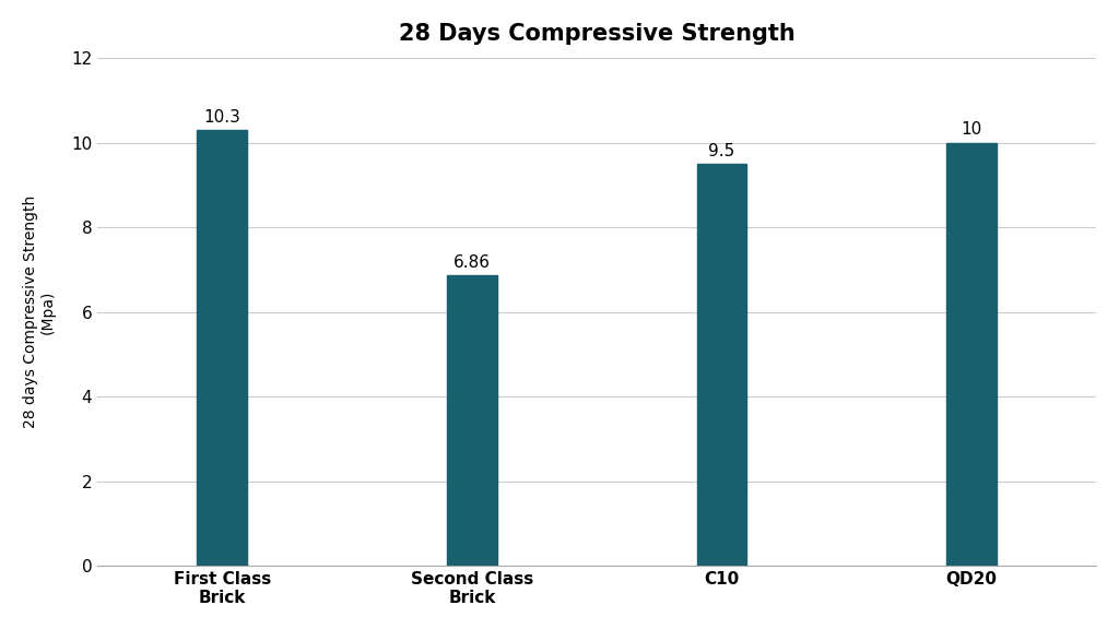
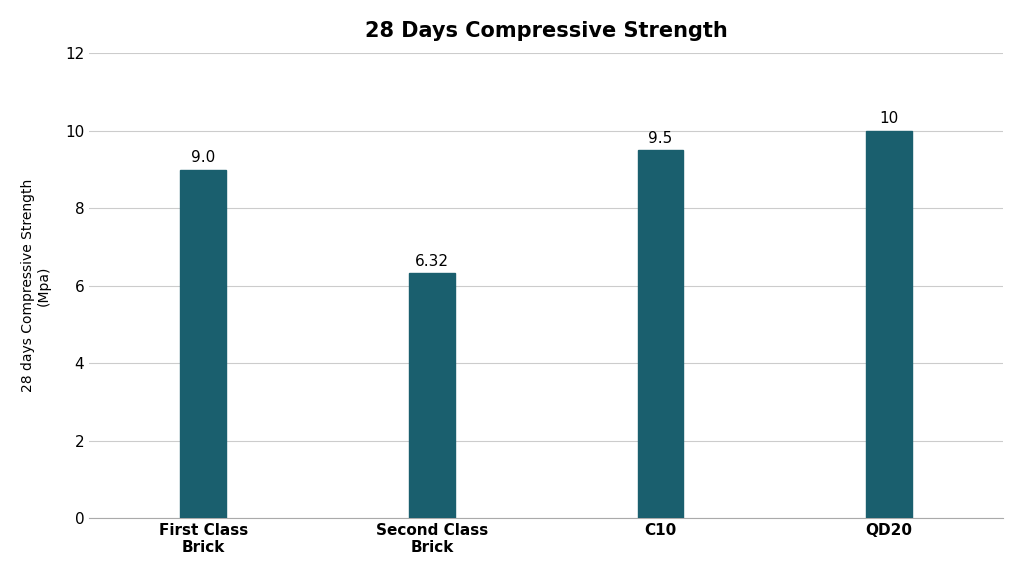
First Class Brick: 10.3 -> 9.0
Second Class Brick: 6.86 -> 6.32
